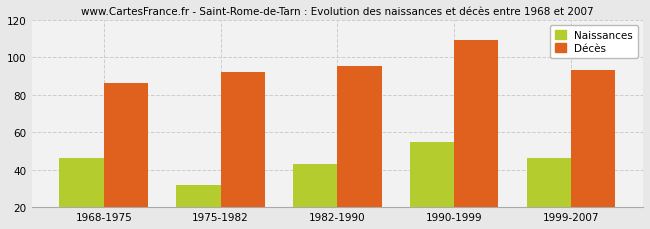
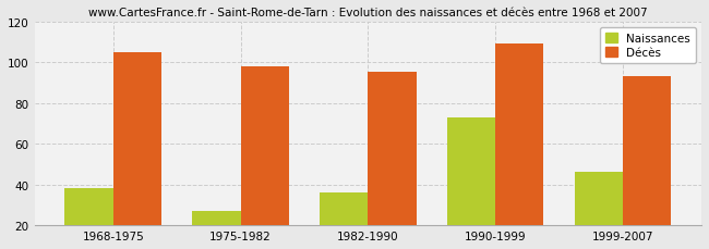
Naissances/1968-1975: 46 -> 38
Décès/1968-1975: 86 -> 105
Naissances/1975-1982: 32 -> 27
Décès/1975-1982: 92 -> 98
Naissances/1982-1990: 43 -> 36
Naissances/1990-1999: 55 -> 73
